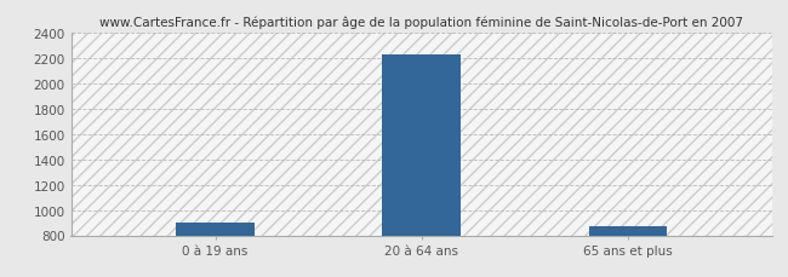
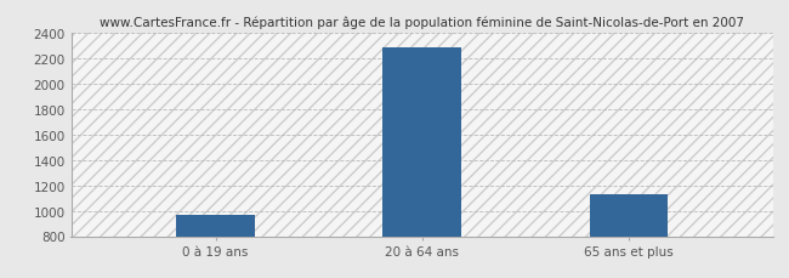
0 à 19 ans: 900 -> 970
20 à 64 ans: 2220 -> 2280
65 ans et plus: 880 -> 1130
